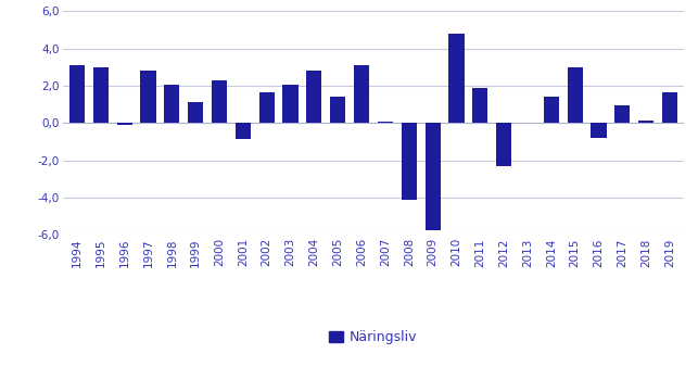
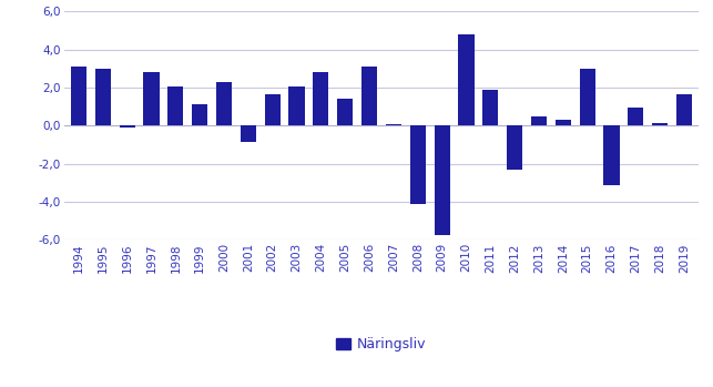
2013: 0,1 -> 0,5
2014: 1,4 -> 0,3
2016: -0,8 -> -3,1
